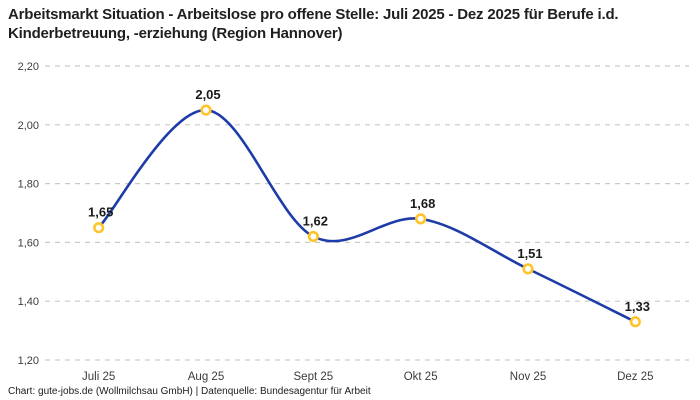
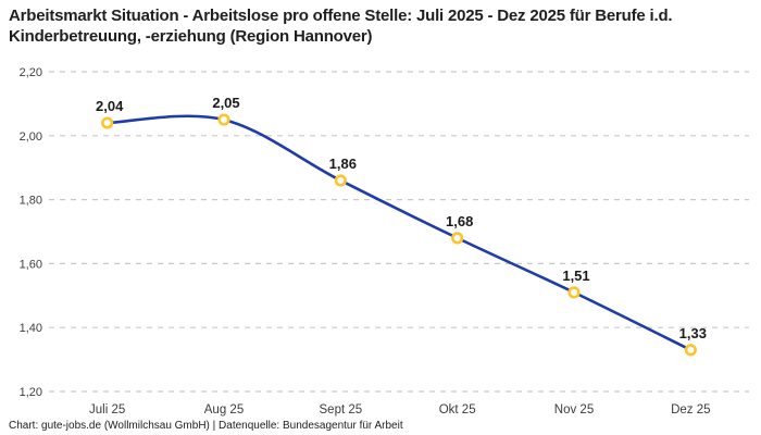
Juli 25: 1,65 -> 2,04
Sept 25: 1,62 -> 1,86
